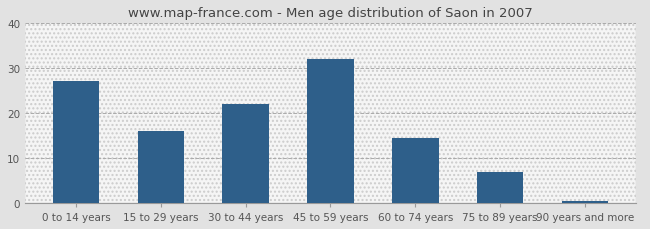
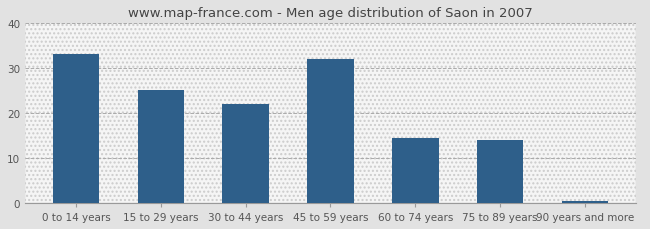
0 to 14 years: 27.0 -> 33.0
15 to 29 years: 16.0 -> 25.0
75 to 89 years: 7.0 -> 14.0
